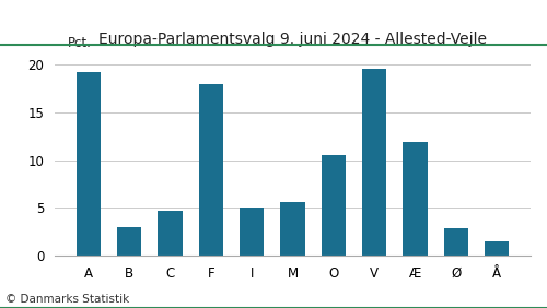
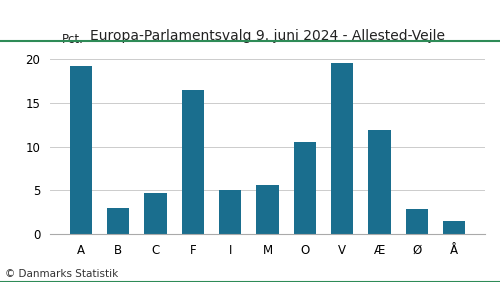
F: 18.0 -> 16.5
